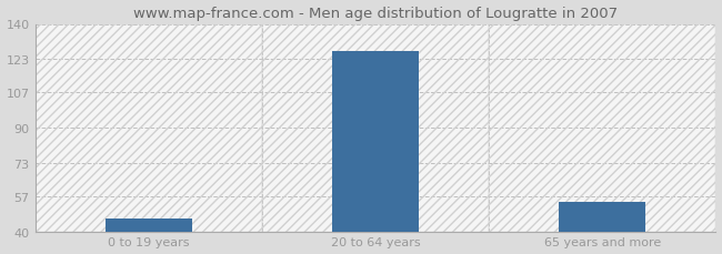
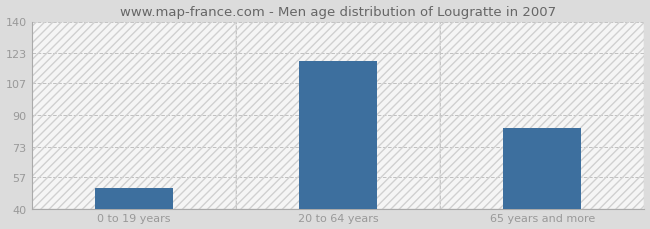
0 to 19 years: 46 -> 51
20 to 64 years: 127 -> 119
65 years and more: 54 -> 83
